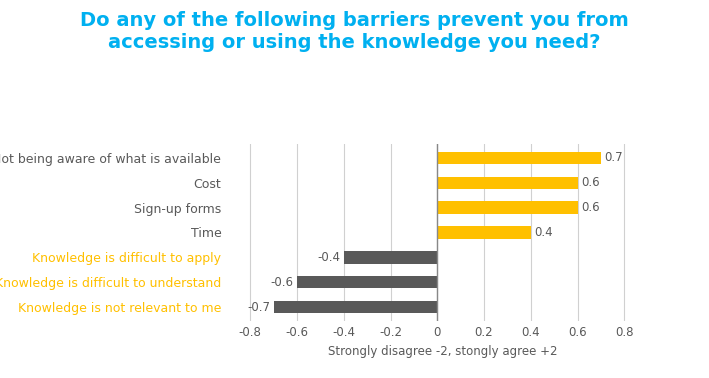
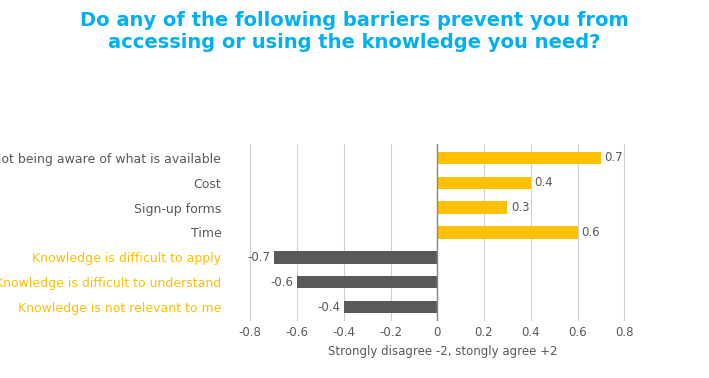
Cost: 0.6 -> 0.4
Sign-up forms: 0.6 -> 0.3
Time: 0.4 -> 0.6
Knowledge is difficult to apply: -0.4 -> -0.7
Knowledge is not relevant to me: -0.7 -> -0.4
